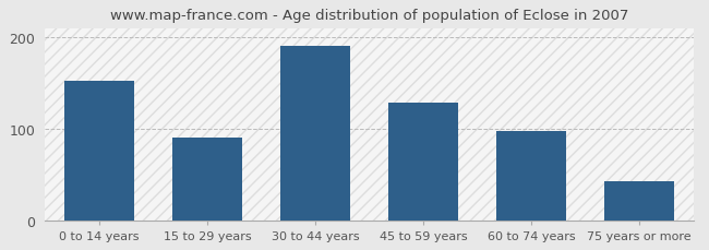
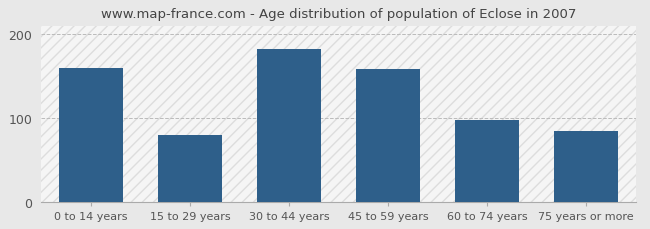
0 to 14 years: 152 -> 160
15 to 29 years: 90 -> 80
30 to 44 years: 191 -> 182
45 to 59 years: 129 -> 158
75 years or more: 42 -> 84
